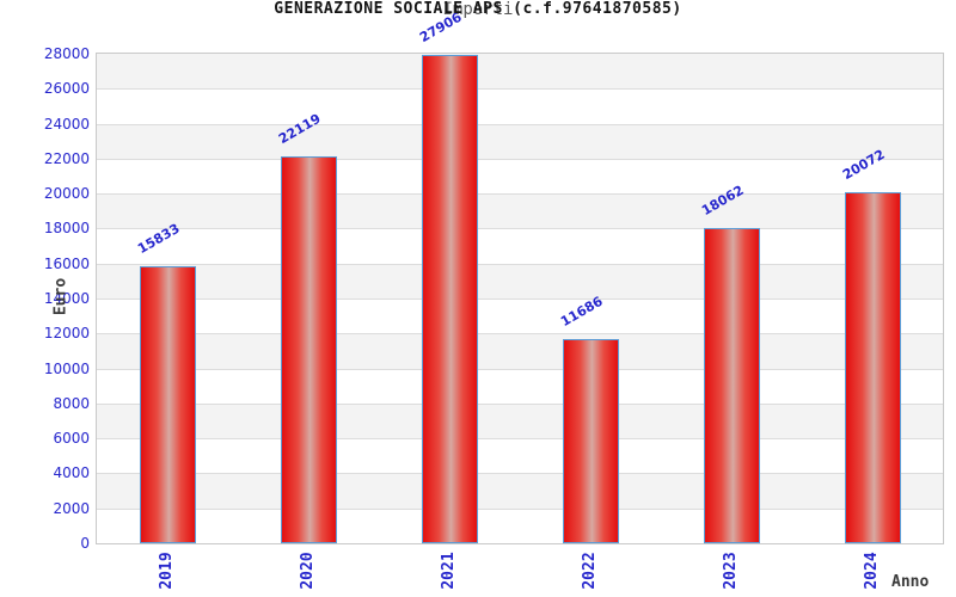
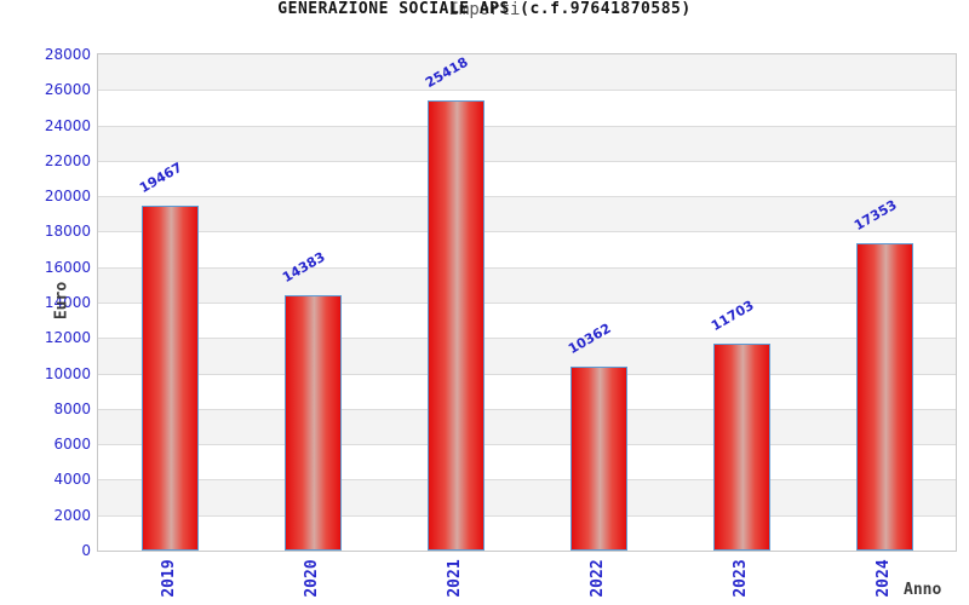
2019: 15833 -> 19467
2020: 22119 -> 14383
2021: 27906 -> 25418
2022: 11686 -> 10362
2023: 18062 -> 11703
2024: 20072 -> 17353
